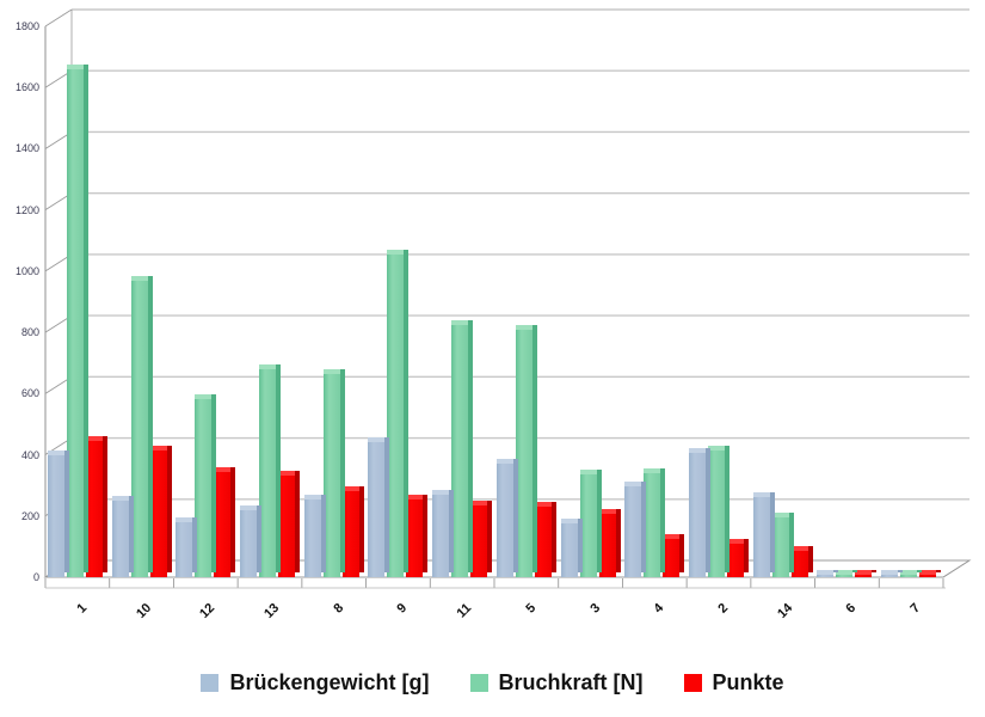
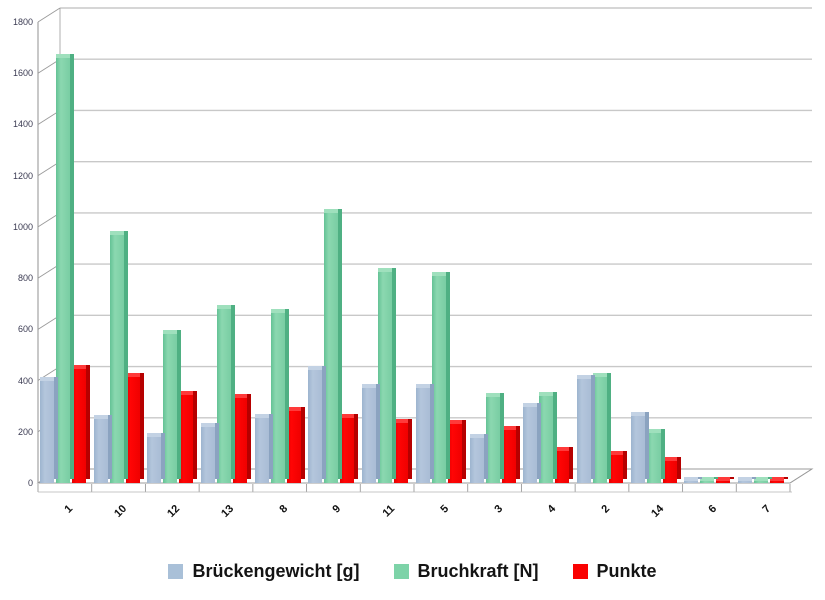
Brückengewicht [g]/11: 270 -> 370
